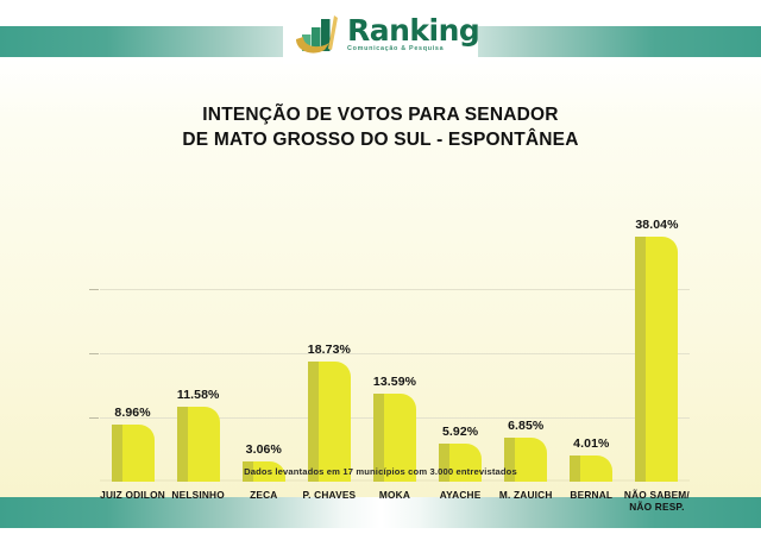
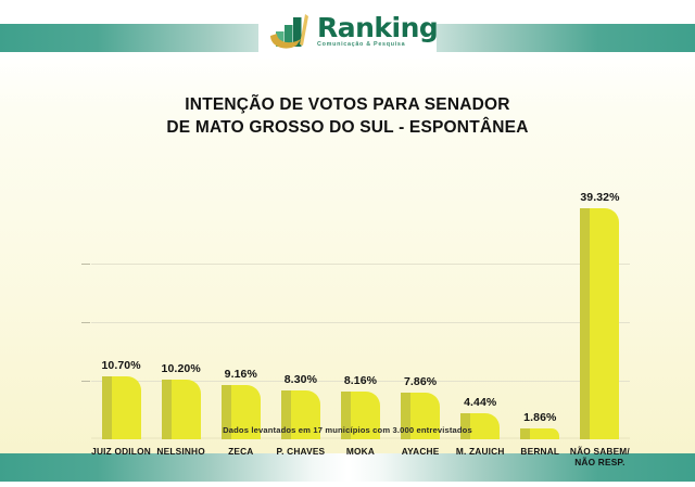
JUIZ ODILON: 8.96% -> 10.70%
NELSINHO: 11.58% -> 10.20%
ZECA: 3.06% -> 9.16%
P. CHAVES: 18.73% -> 8.30%
MOKA: 13.59% -> 8.16%
AYACHE: 5.92% -> 7.86%
M. ZAUICH: 6.85% -> 4.44%
BERNAL: 4.01% -> 1.86%
NÃO SABEM/ NÃO RESP.: 38.04% -> 39.32%
